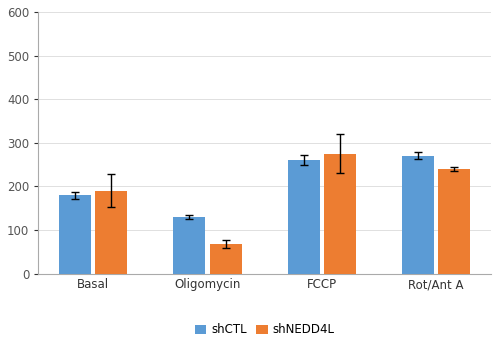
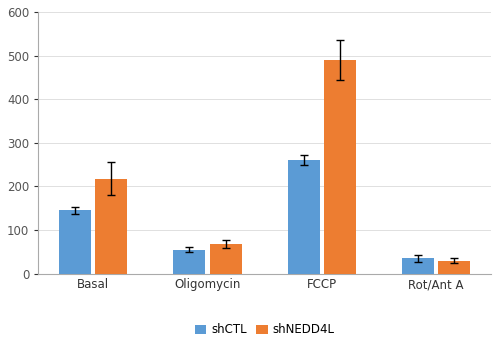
shCTL/Basal: 180 -> 145
shNEDD4L/Basal: 190 -> 218
shCTL/Oligomycin: 130 -> 55
shNEDD4L/FCCP: 275 -> 490
shCTL/Rot/Ant A: 270 -> 35
shNEDD4L/Rot/Ant A: 240 -> 30
